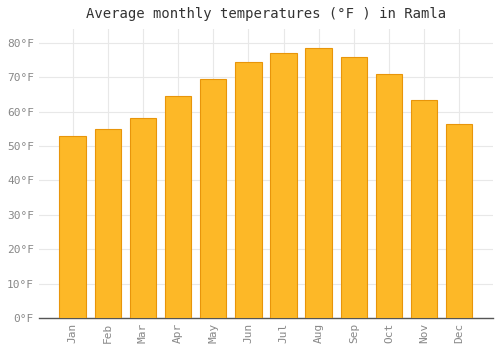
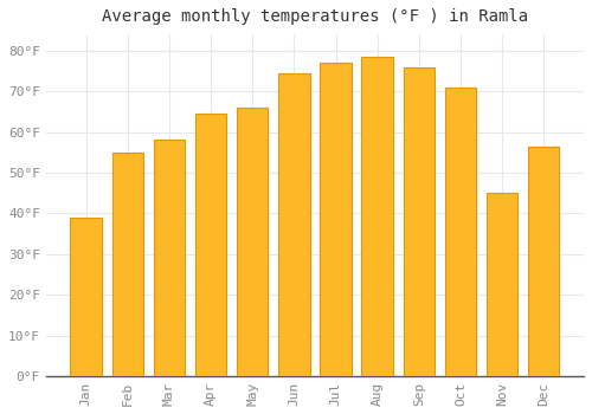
Jan: 53.0°F -> 39.0°F
May: 69.5°F -> 66.0°F
Nov: 63.5°F -> 45.0°F
